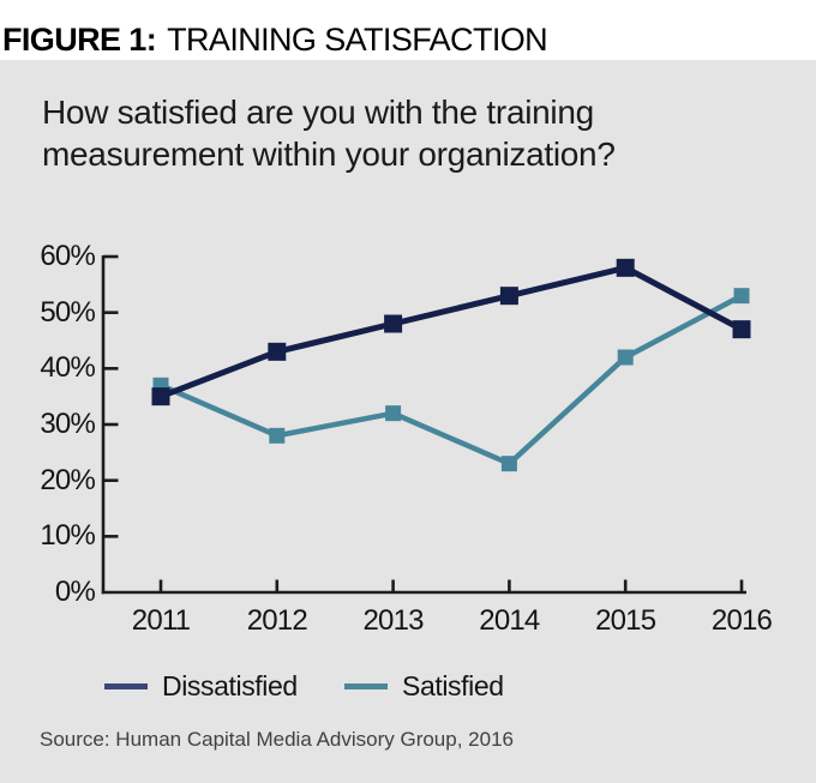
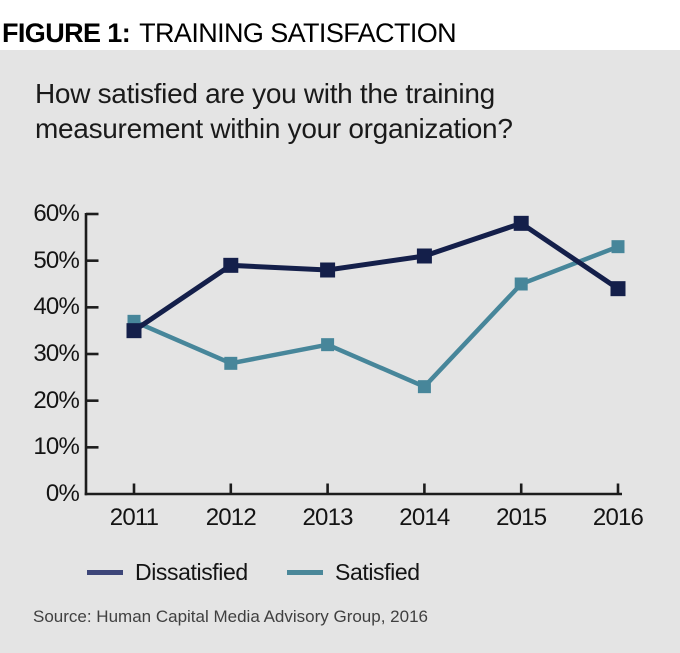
Dissatisfied/2012: 43% -> 49%
Dissatisfied/2014: 53% -> 51%
Satisfied/2015: 42% -> 45%
Dissatisfied/2016: 47% -> 44%
